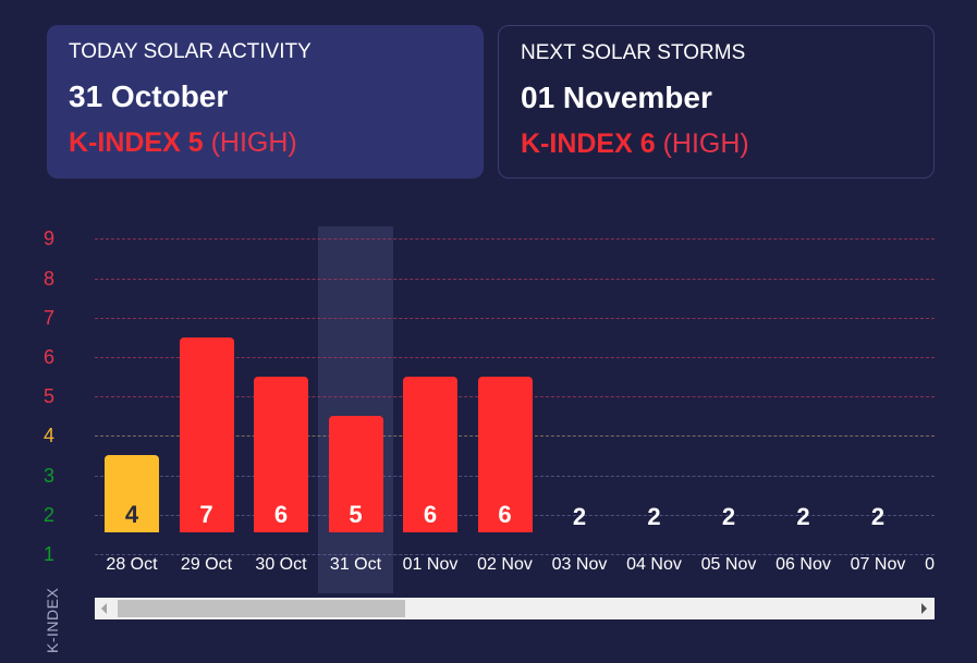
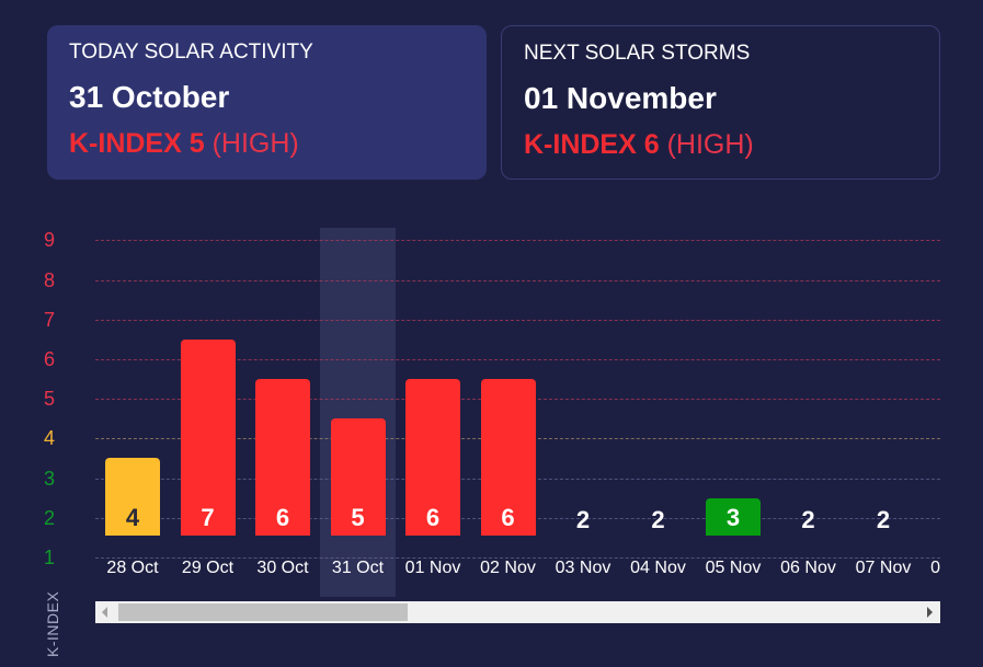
05 Nov: 2 -> 3
